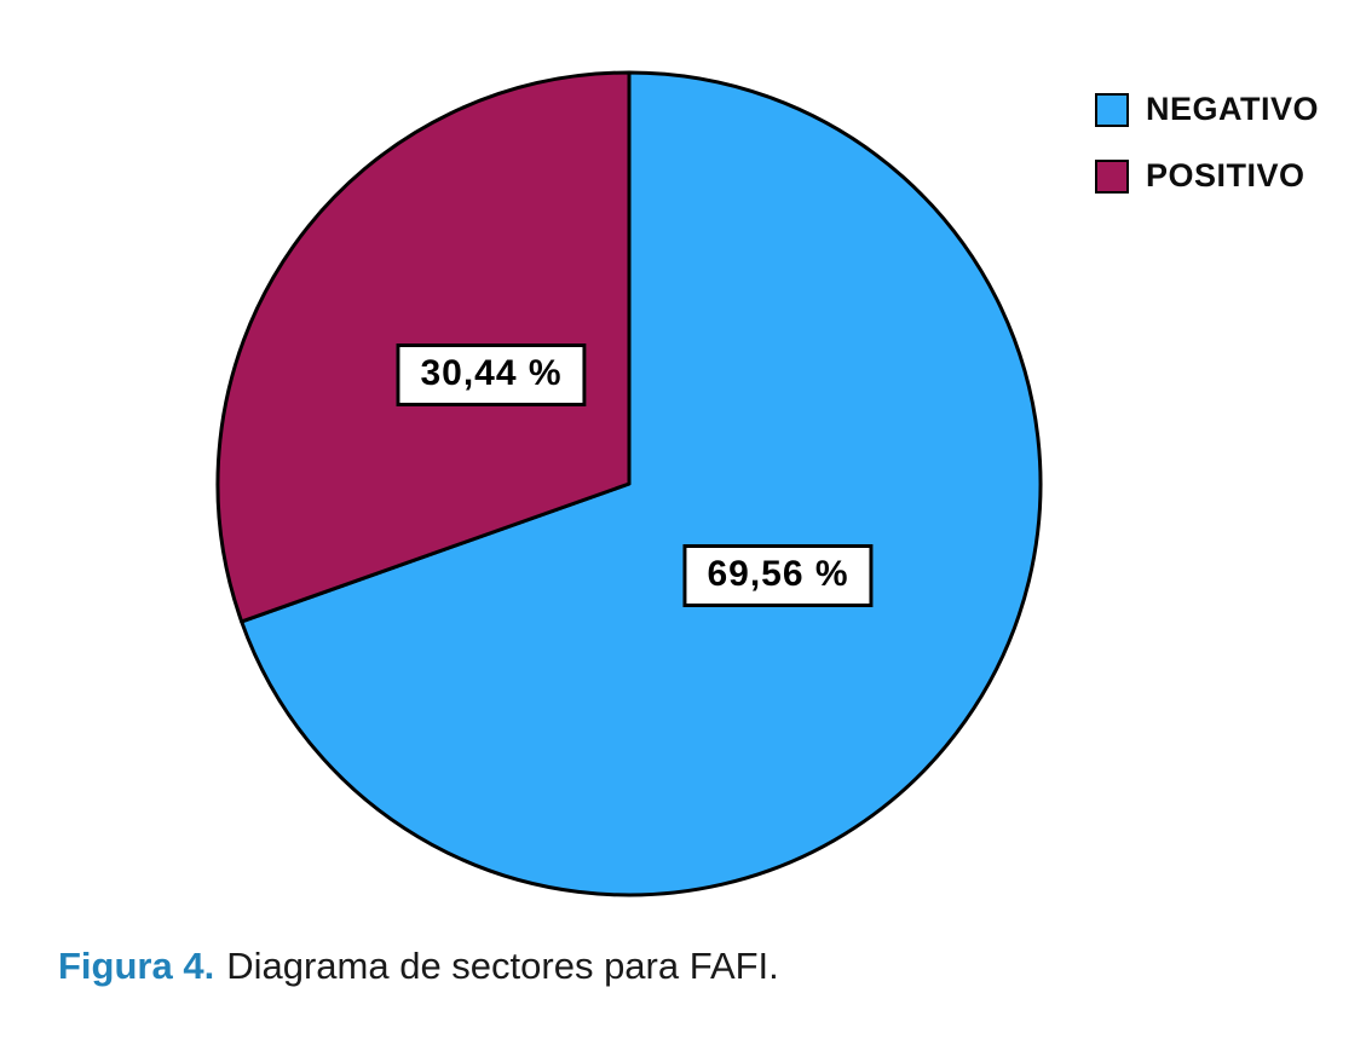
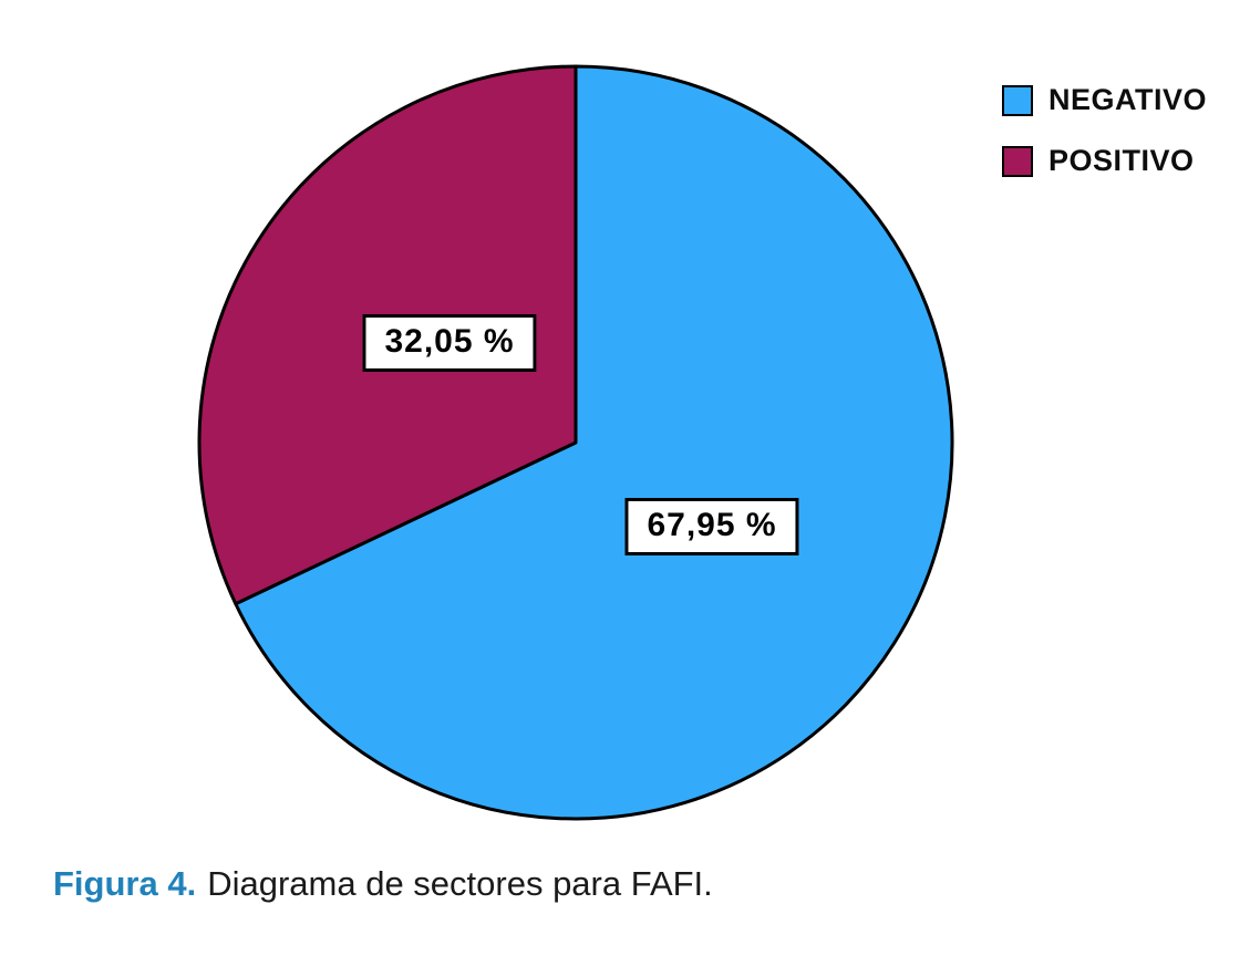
NEGATIVO: 69,56 -> 67,95
POSITIVO: 30,44 -> 32,05
